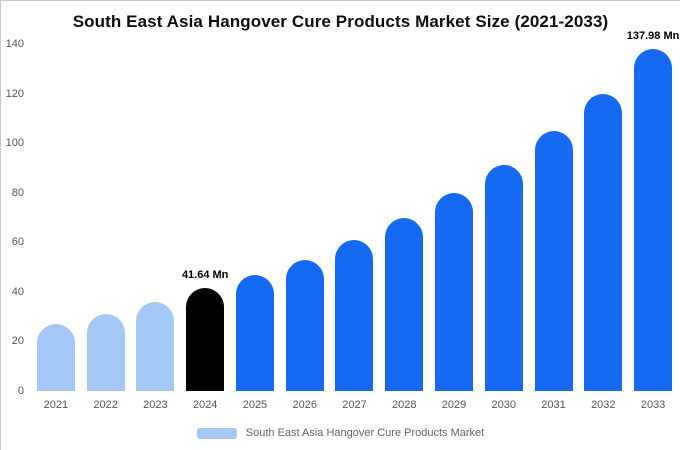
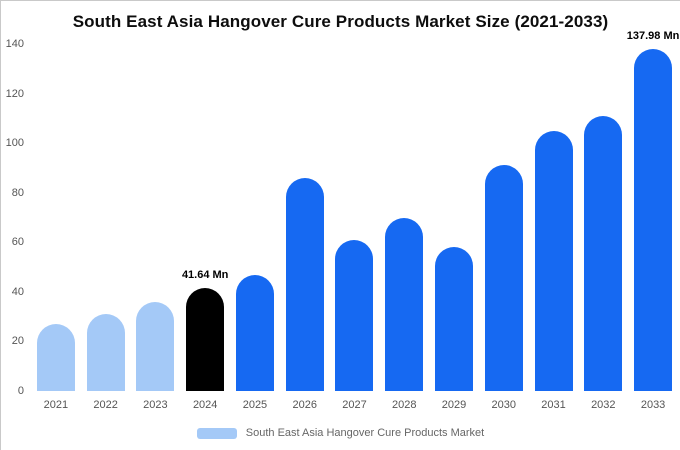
2026: 53 -> 86
2029: 80 -> 58
2032: 120 -> 111
